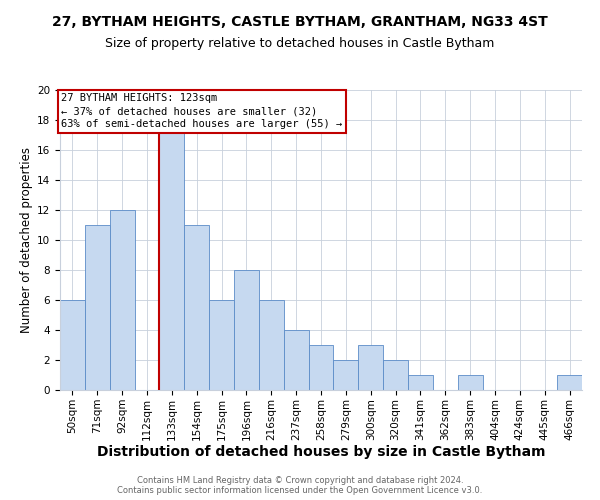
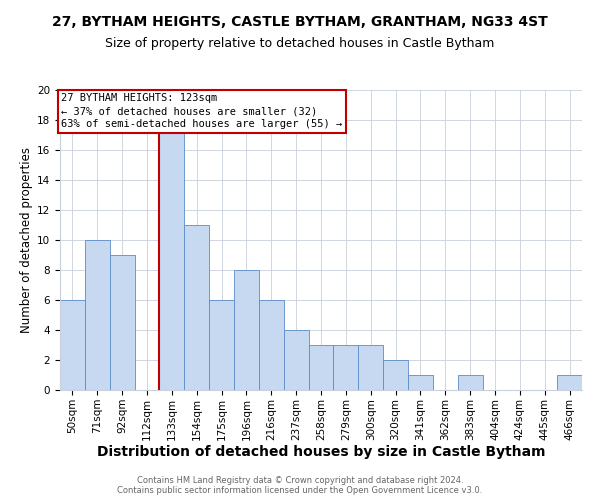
71sqm: 11 -> 10
92sqm: 12 -> 9
279sqm: 2 -> 3
